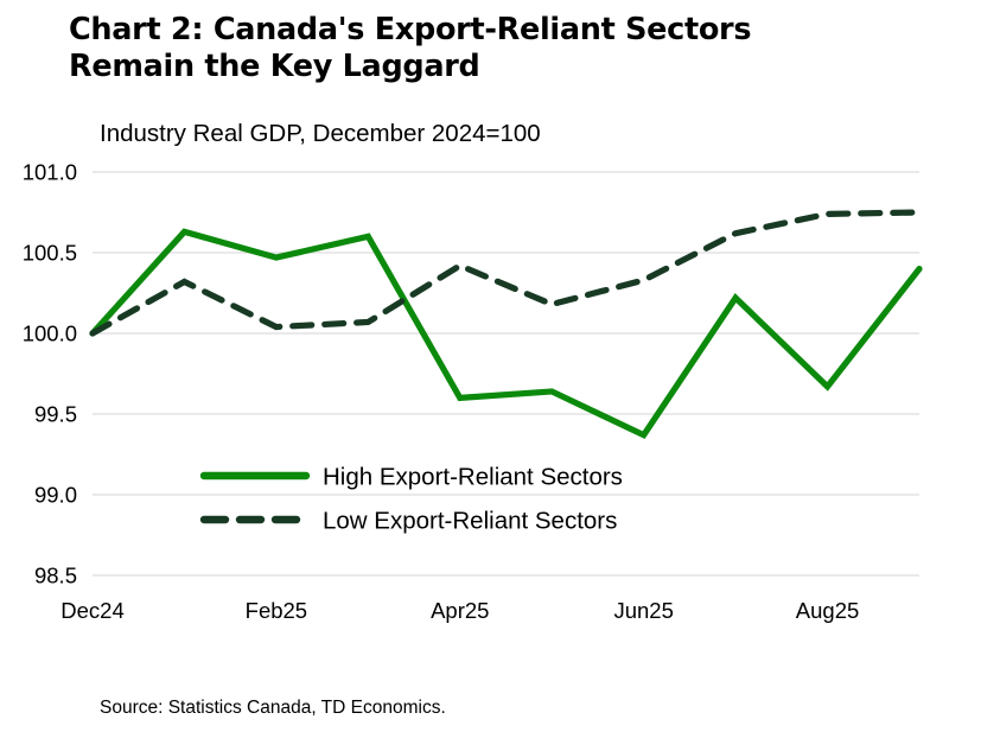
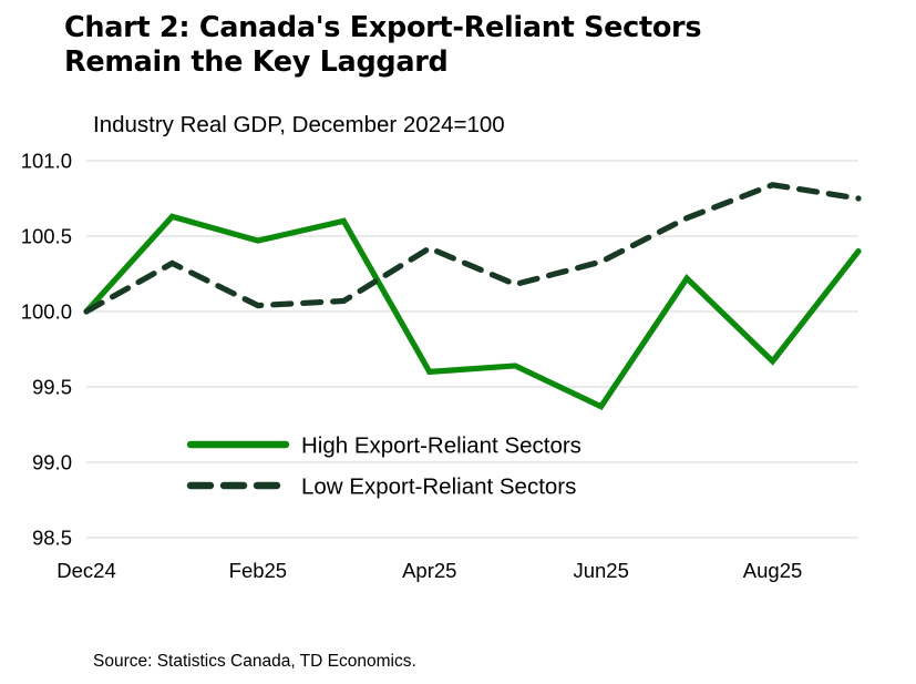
Low Export-Reliant Sectors/Aug25: 100.74 -> 100.84
